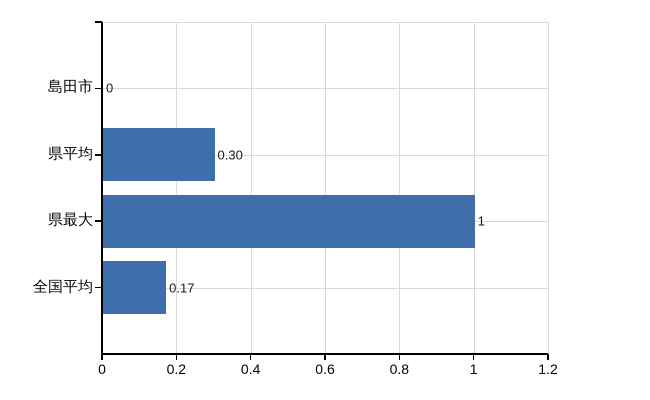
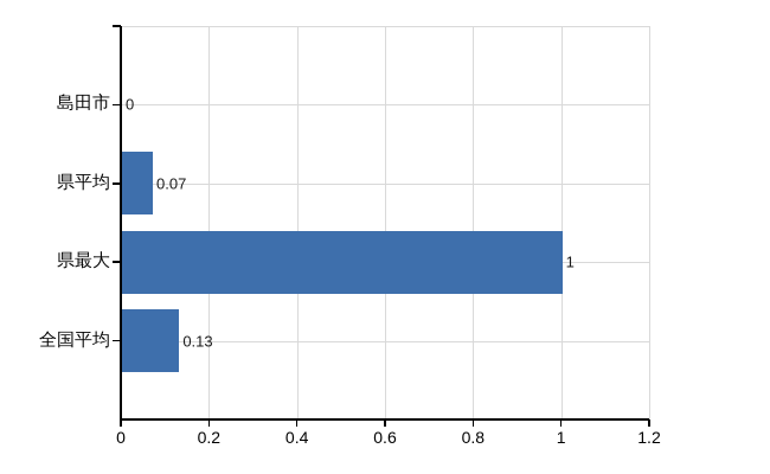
県平均: 0.30 -> 0.07
全国平均: 0.17 -> 0.13
